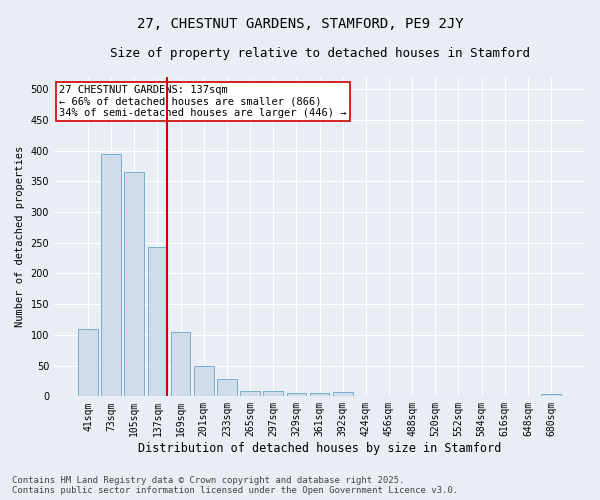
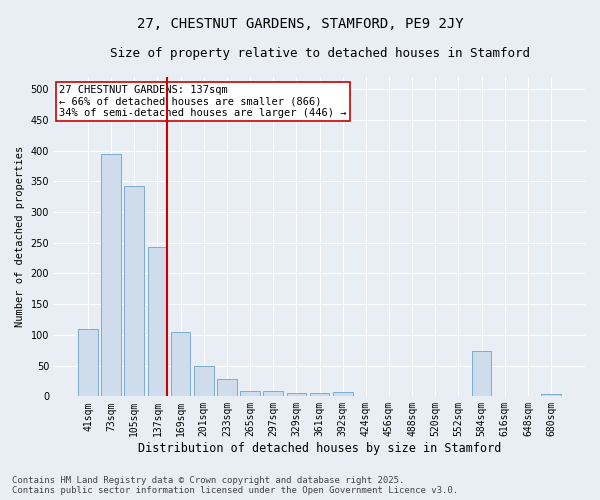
105sqm: 365 -> 342
584sqm: 1 -> 74
